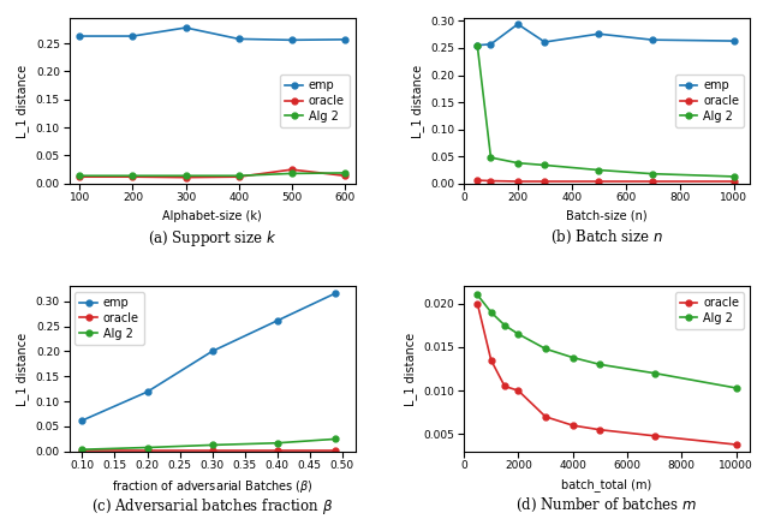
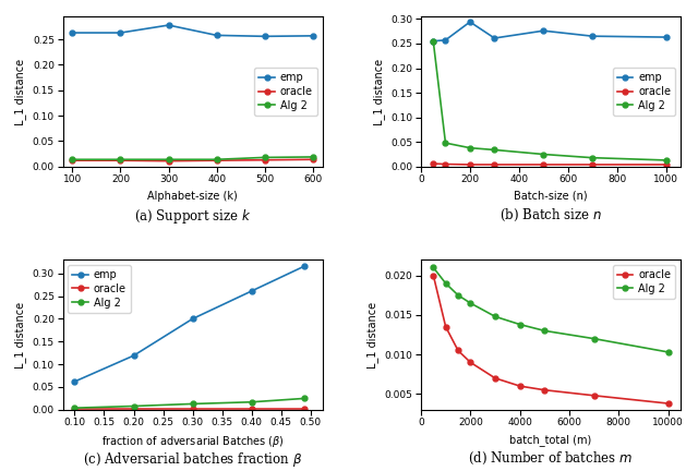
oracle/500: 0.025 -> 0.013
oracle/2000: 0.0100 -> 0.0090
